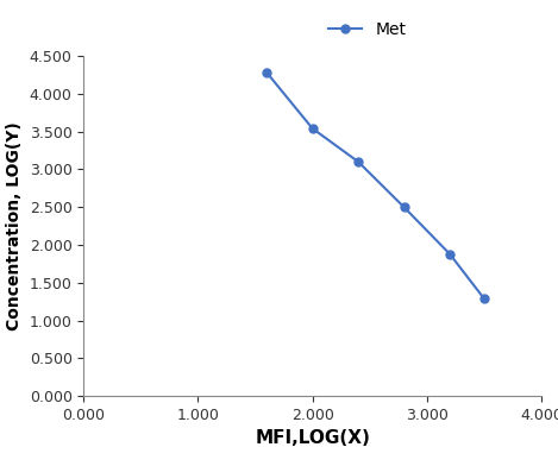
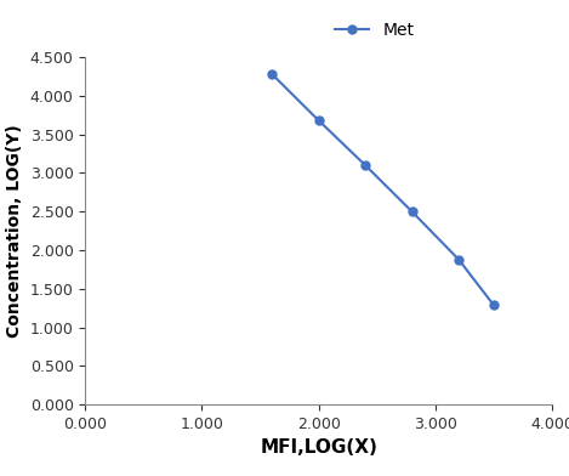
2.000: 3.54 -> 3.68
